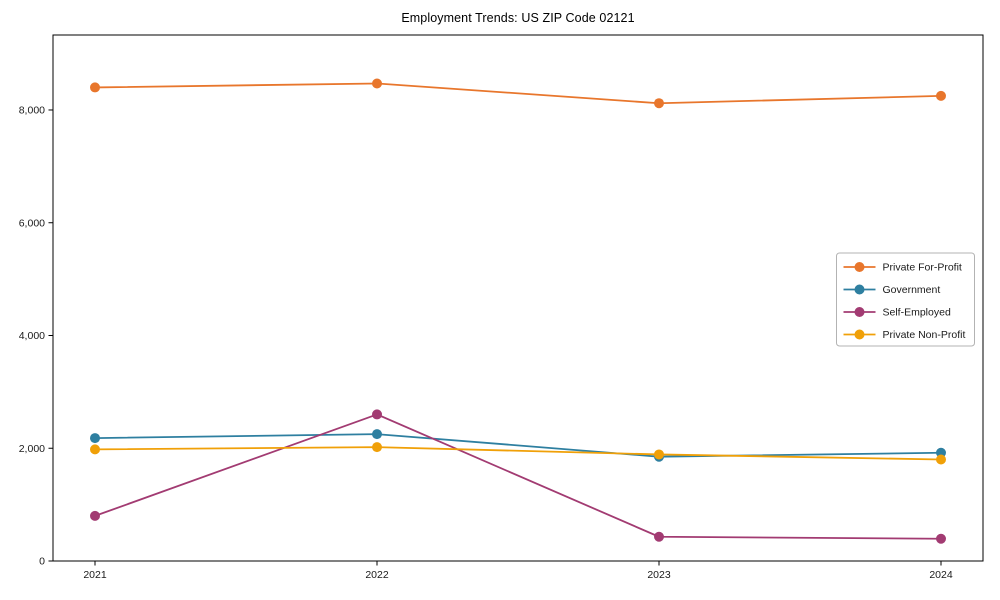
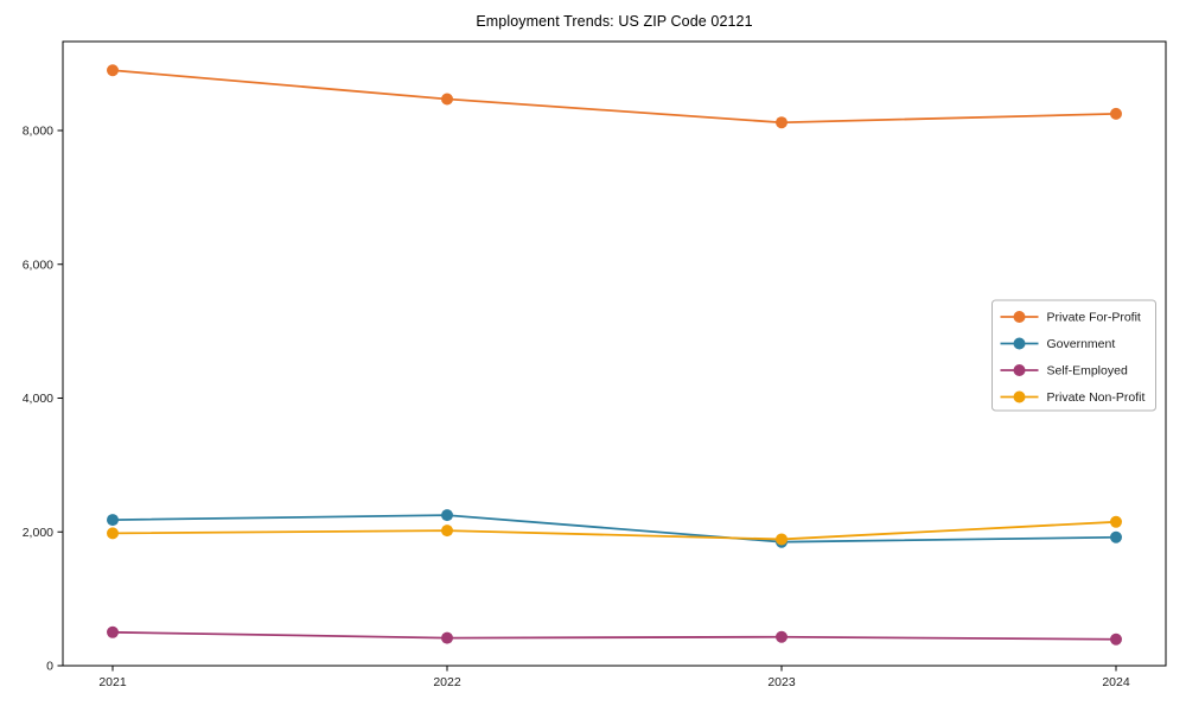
Private For-Profit/2021: 8400 -> 8900
Self-Employed/2021: 800 -> 500
Self-Employed/2022: 2600 -> 400
Private Non-Profit/2024: 1800 -> 2200
